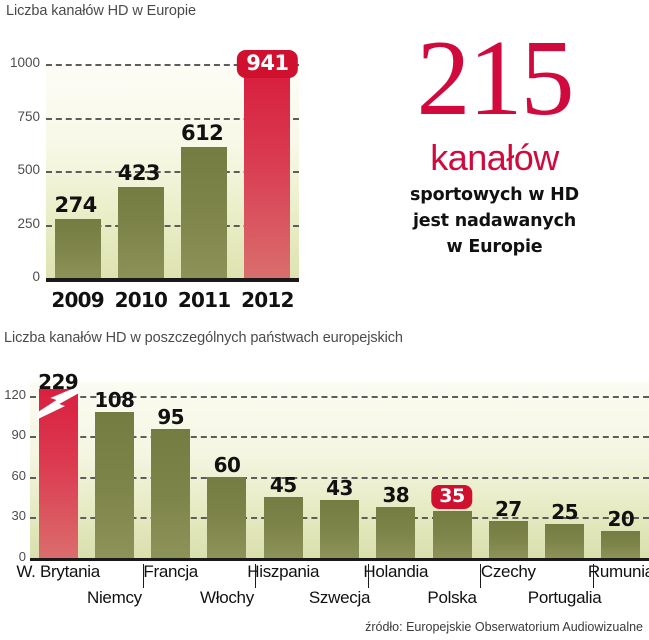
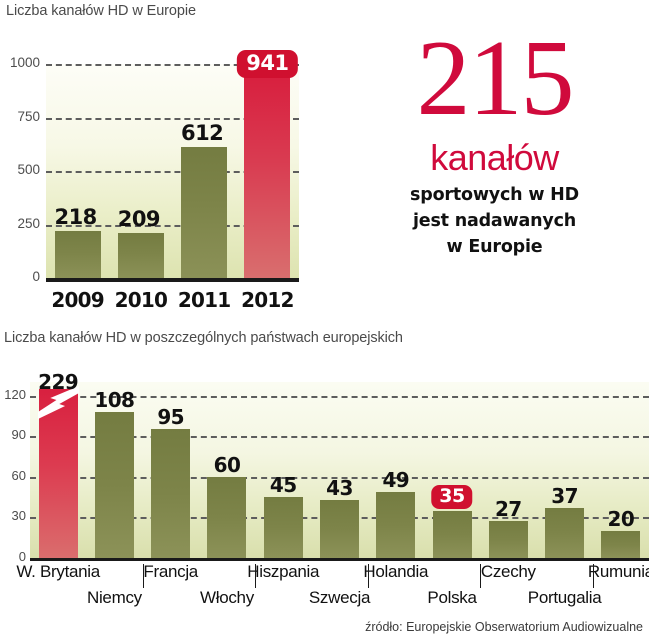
Liczba kanałów HD w Europie/2009: 274 -> 218
Liczba kanałów HD w Europie/2010: 423 -> 209
Liczba kanałów HD w poszczególnych państwach europejskich/Holandia: 38 -> 49
Liczba kanałów HD w poszczególnych państwach europejskich/Portugalia: 25 -> 37
